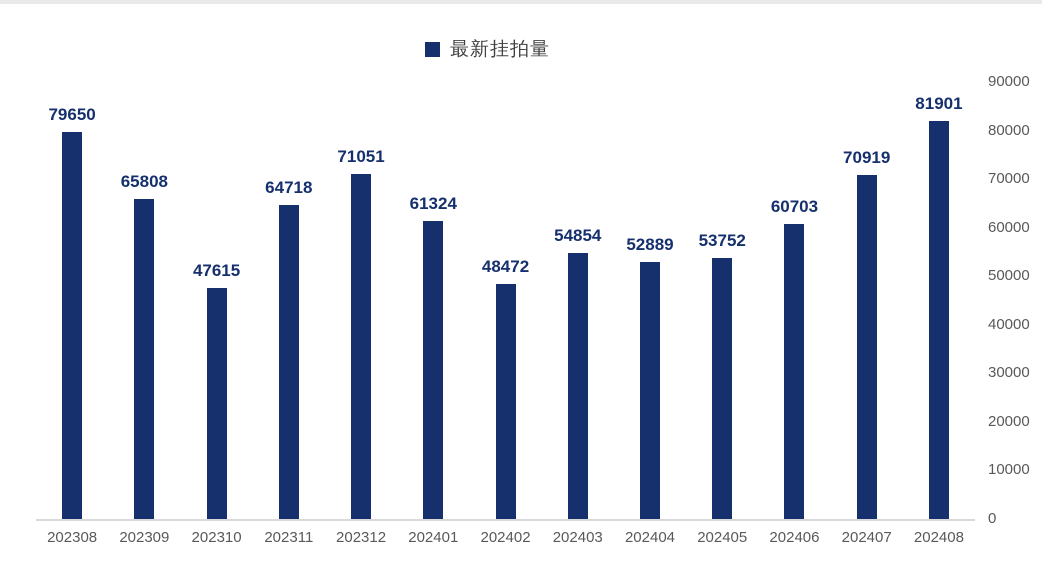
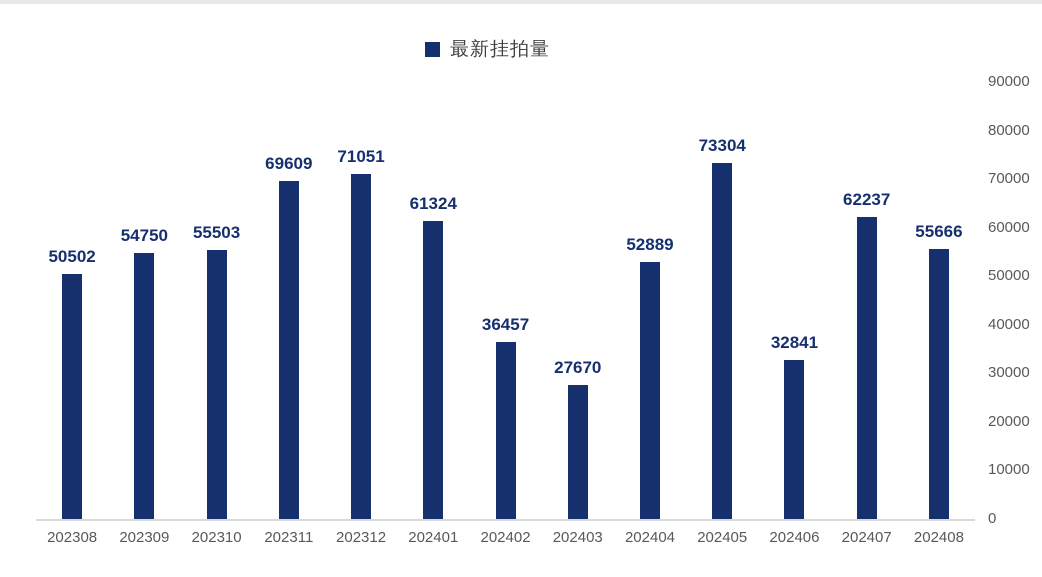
202308: 79650 -> 50502
202309: 65808 -> 54750
202310: 47615 -> 55503
202311: 64718 -> 69609
202402: 48472 -> 36457
202403: 54854 -> 27670
202405: 53752 -> 73304
202406: 60703 -> 32841
202407: 70919 -> 62237
202408: 81901 -> 55666
